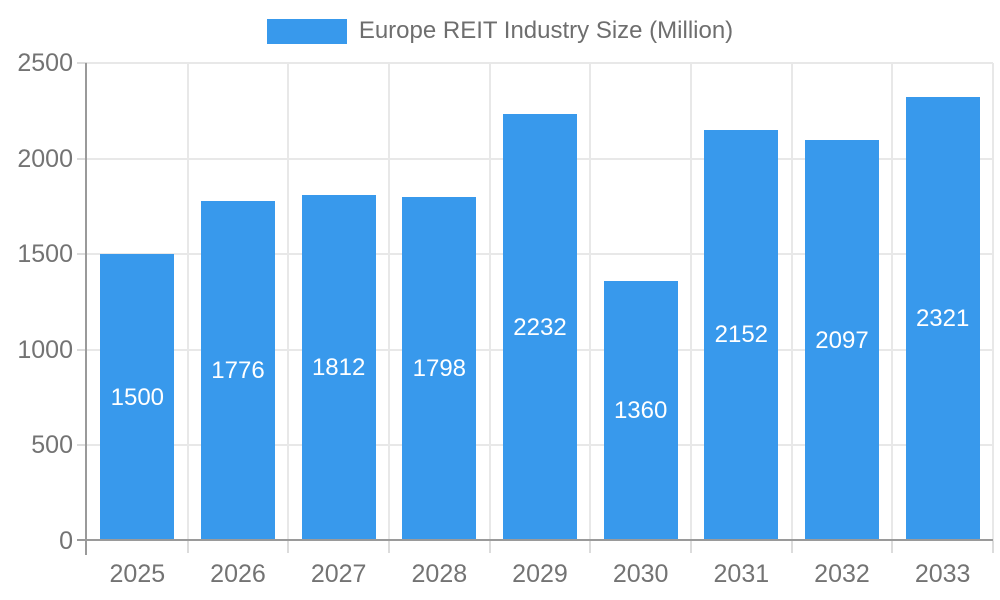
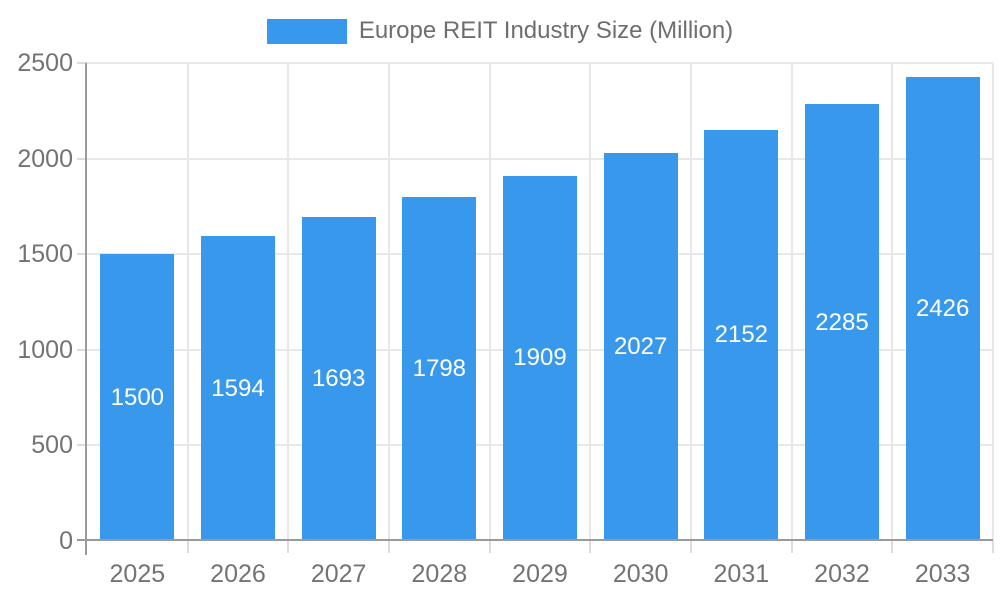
2026: 1776 -> 1594
2027: 1812 -> 1693
2029: 2232 -> 1909
2030: 1360 -> 2027
2032: 2097 -> 2285
2033: 2321 -> 2426
